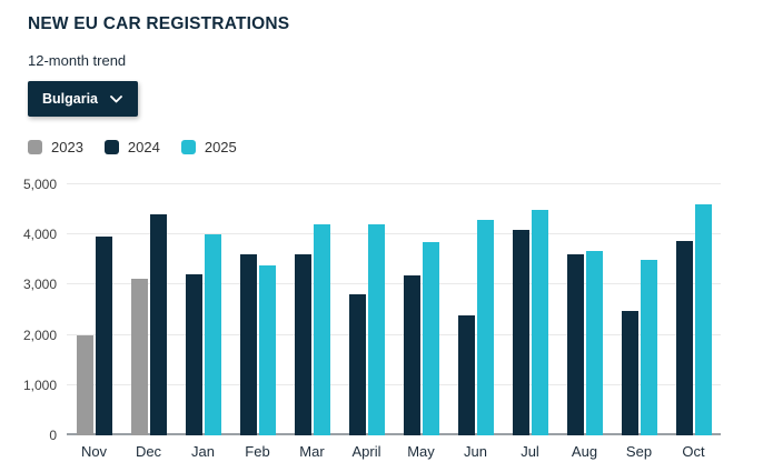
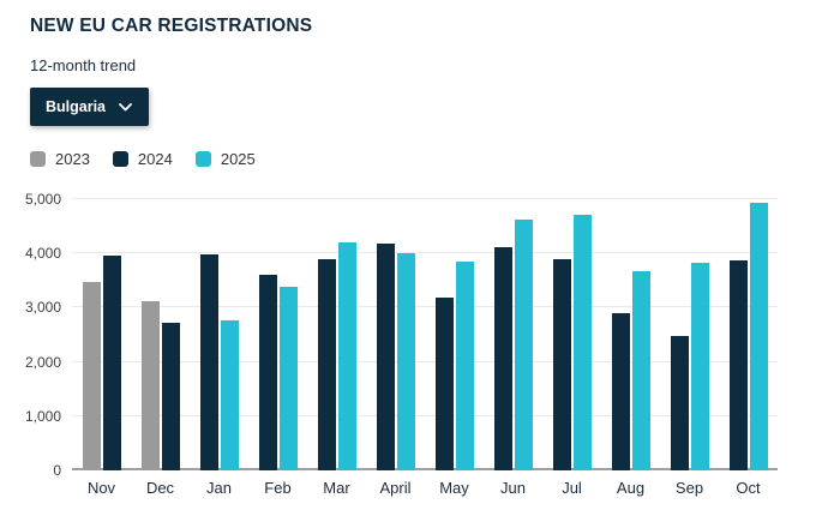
2023/Nov: 2000 -> 3500
2024/Dec: 4400 -> 2700
2024/Jan: 3200 -> 4000
2025/Jan: 4000 -> 2800
2024/Mar: 3600 -> 3900
2024/April: 2800 -> 4200
2025/April: 4200 -> 4000
2024/Jun: 2400 -> 4100
2025/Jun: 4300 -> 4600
2024/Jul: 4100 -> 3900
2025/Jul: 4500 -> 4700
2024/Aug: 3600 -> 2900
2025/Sep: 3500 -> 3800
2025/Oct: 4600 -> 4900
